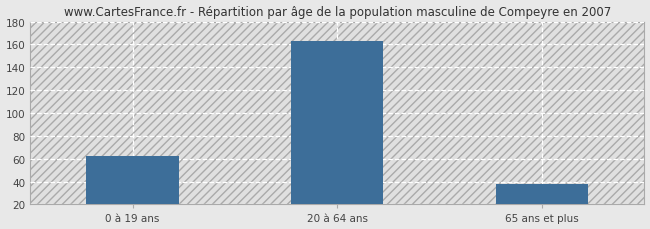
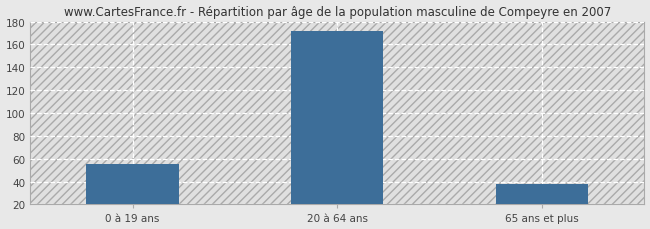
0 à 19 ans: 62 -> 55
20 à 64 ans: 163 -> 172
